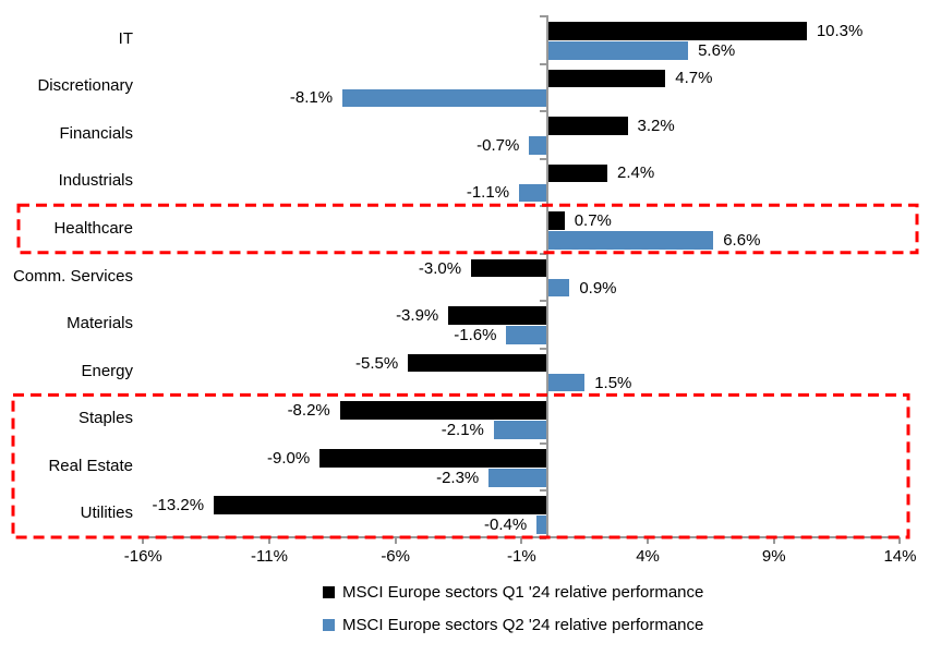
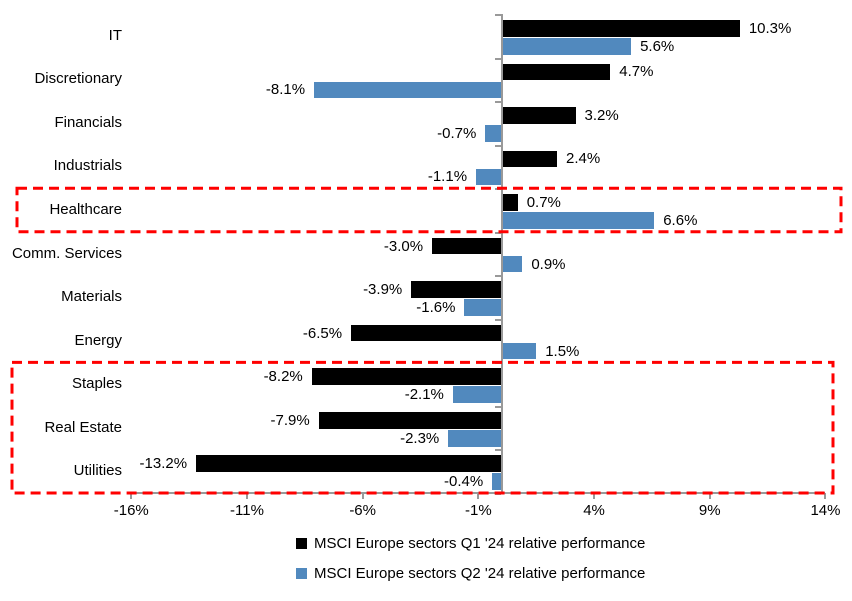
MSCI Europe sectors Q1 '24 relative performance/Energy: -5.5% -> -6.5%
MSCI Europe sectors Q1 '24 relative performance/Real Estate: -9.0% -> -7.9%
